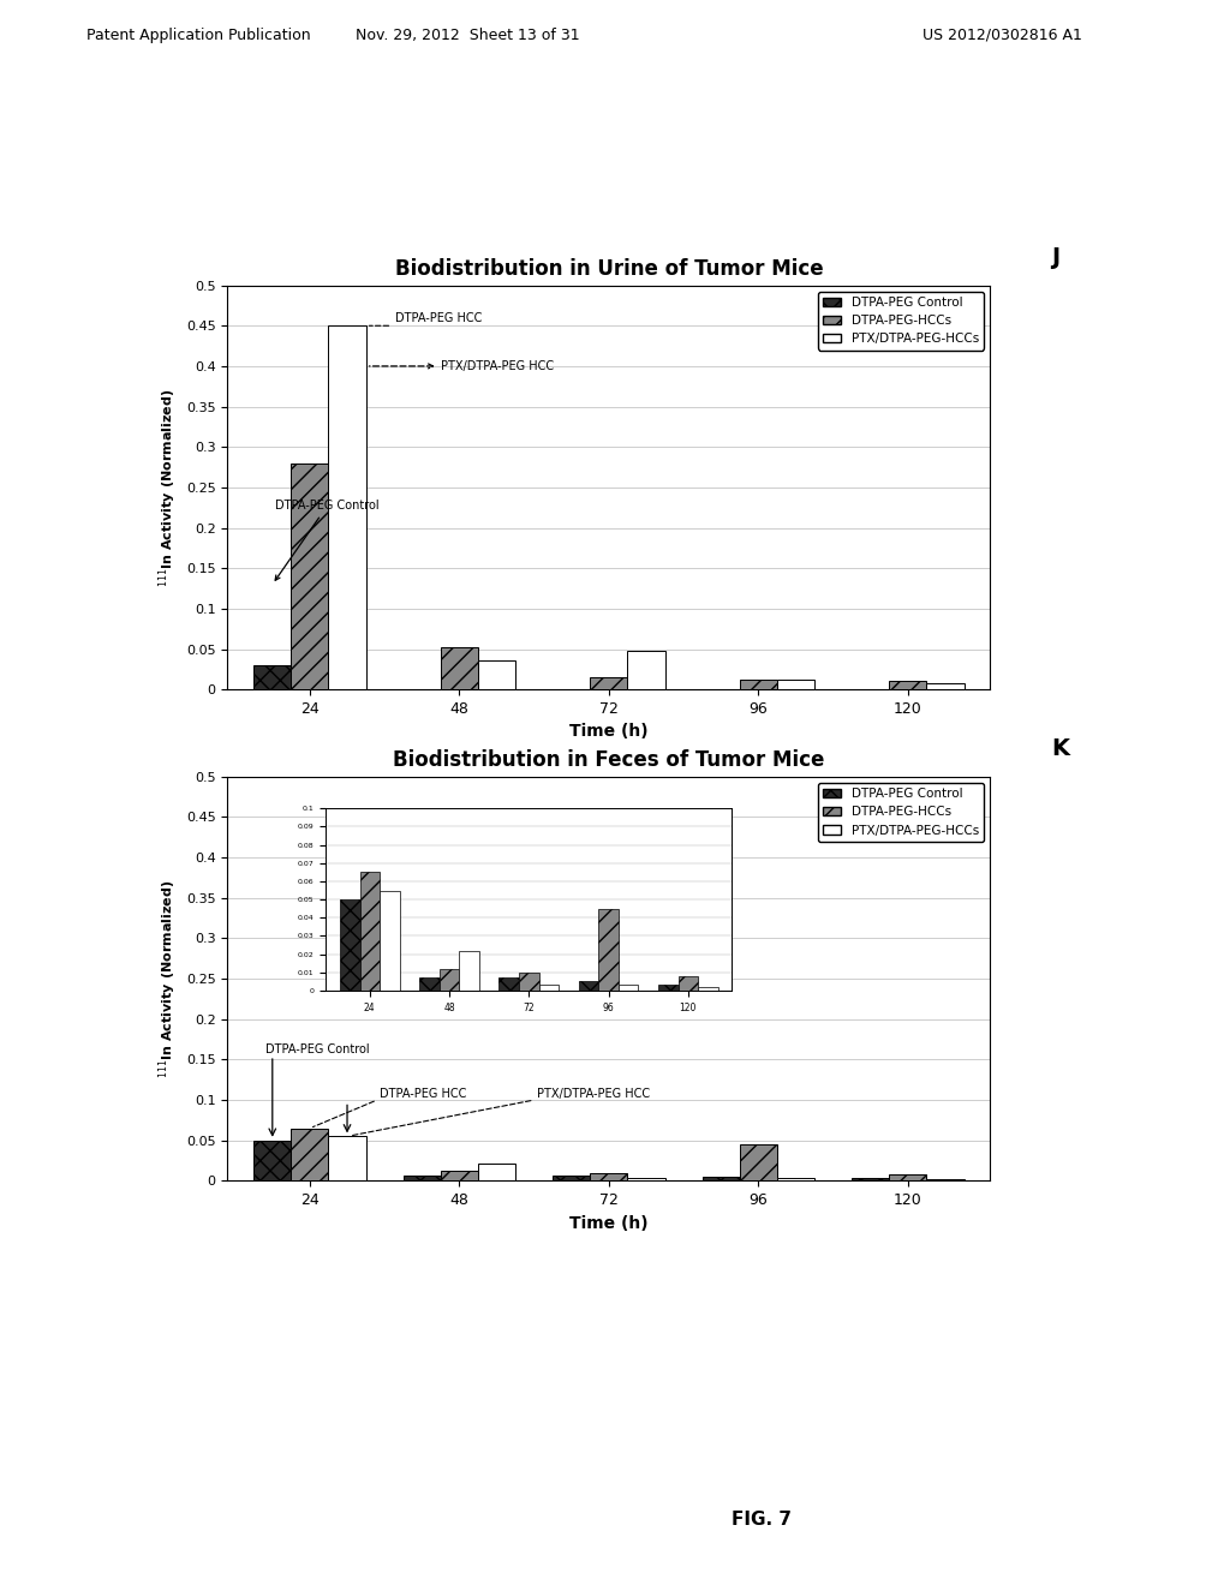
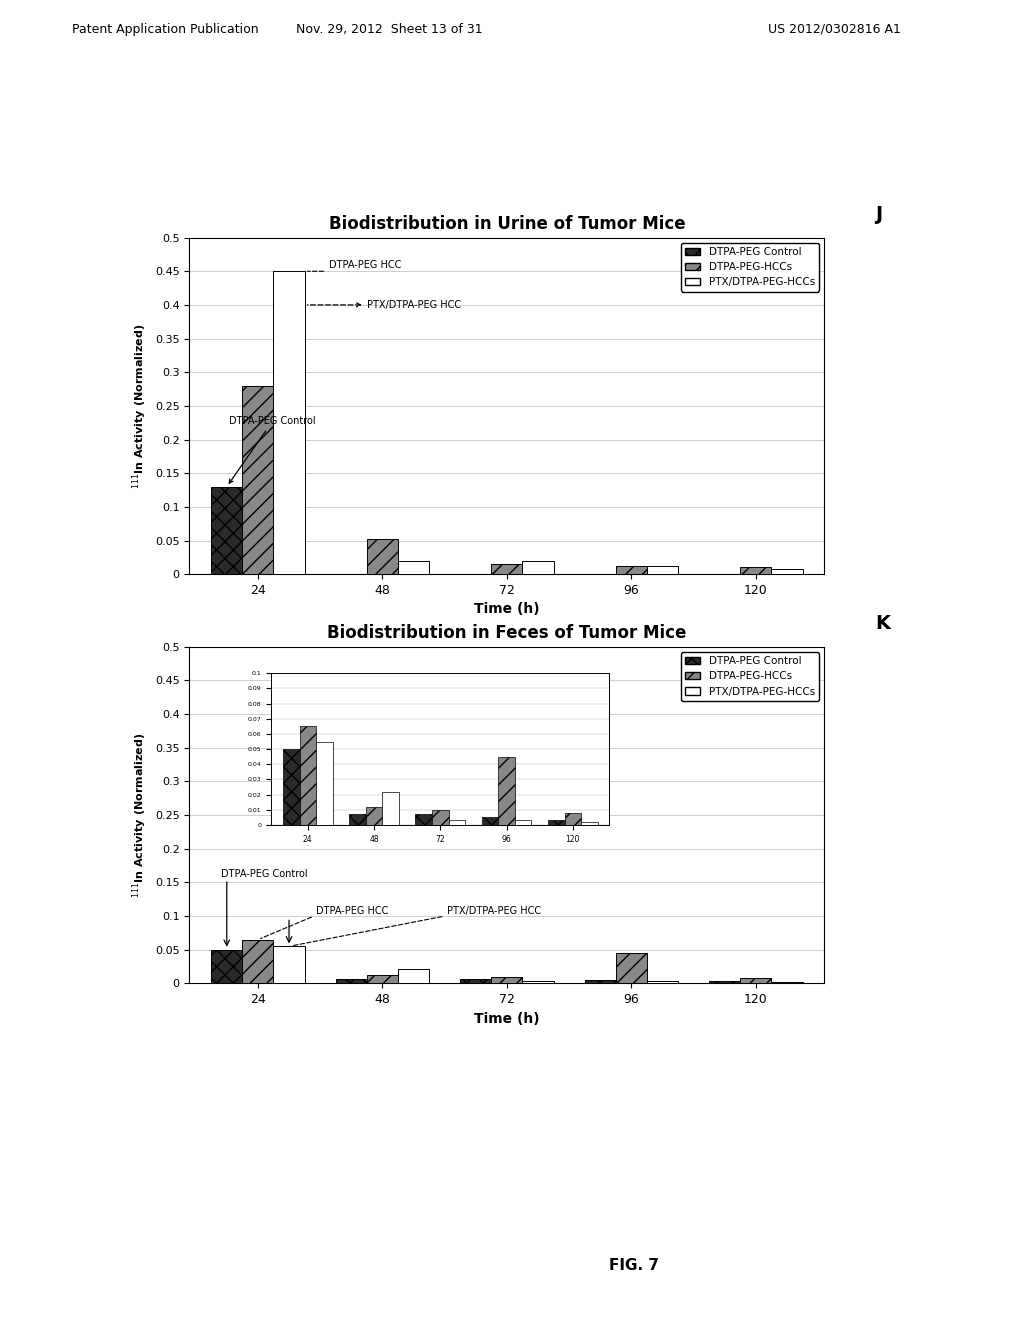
Biodistribution in Urine of Tumor Mice/DTPA-PEG Control/24: 0.03 -> 0.13
Biodistribution in Urine of Tumor Mice/PTX/DTPA-PEG-HCCs/48: 0.036 -> 0.020
Biodistribution in Urine of Tumor Mice/PTX/DTPA-PEG-HCCs/72: 0.048 -> 0.020
